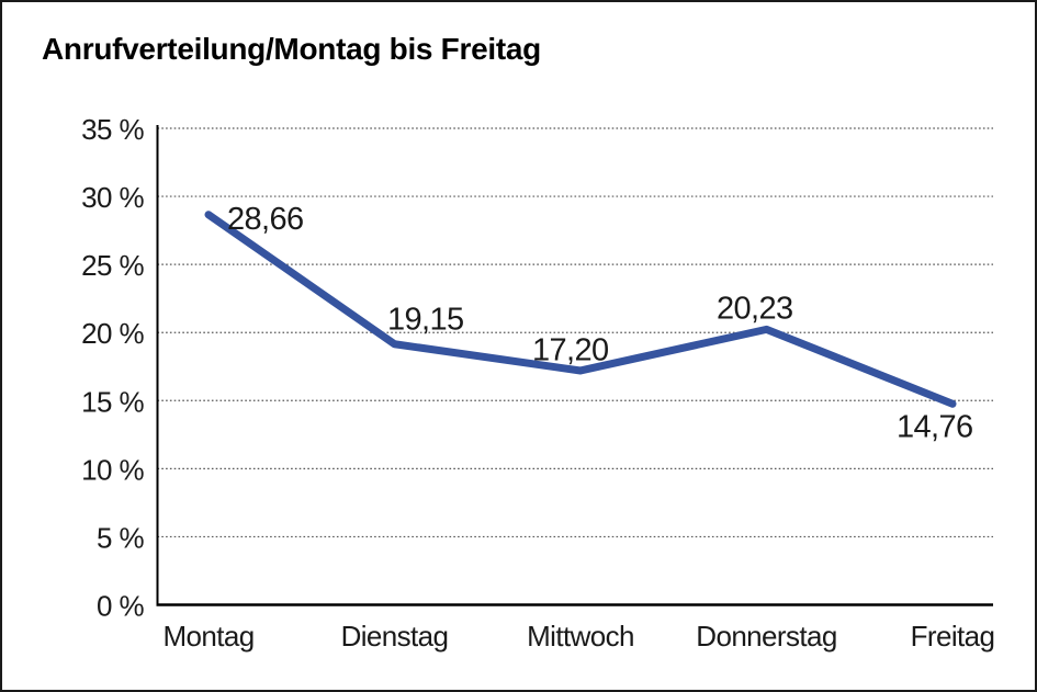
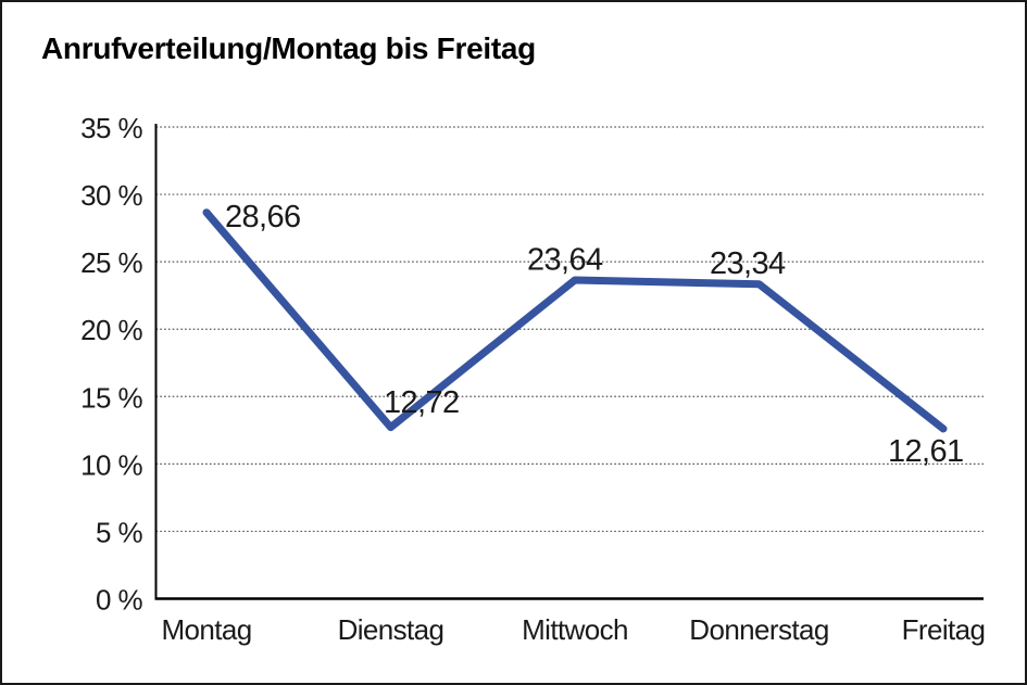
Dienstag: 19,15 -> 12,72
Mittwoch: 17,20 -> 23,64
Donnerstag: 20,23 -> 23,34
Freitag: 14,76 -> 12,61
